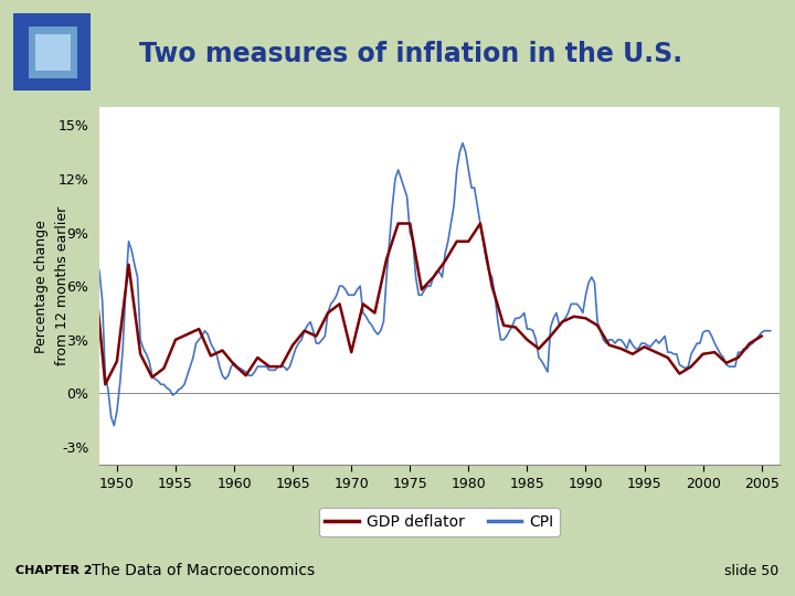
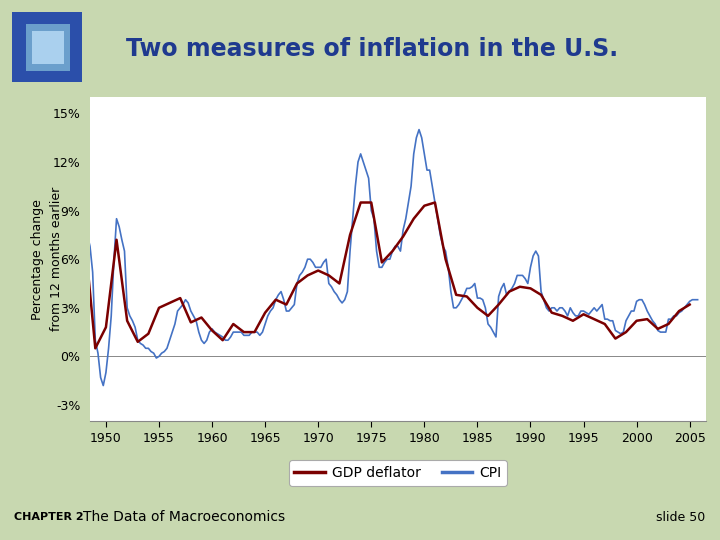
GDP deflator/1970: 2.3% -> 5.3%
GDP deflator/1980: 8.5% -> 9.3%
